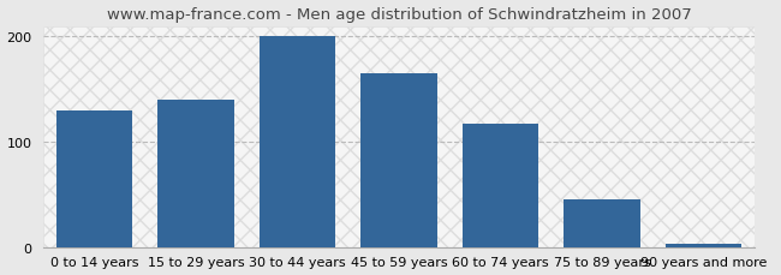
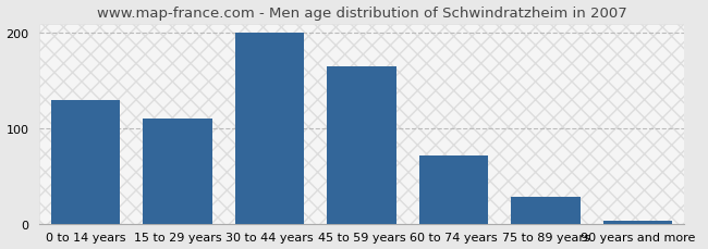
15 to 29 years: 140 -> 110
60 to 74 years: 117 -> 72
75 to 89 years: 45 -> 28
